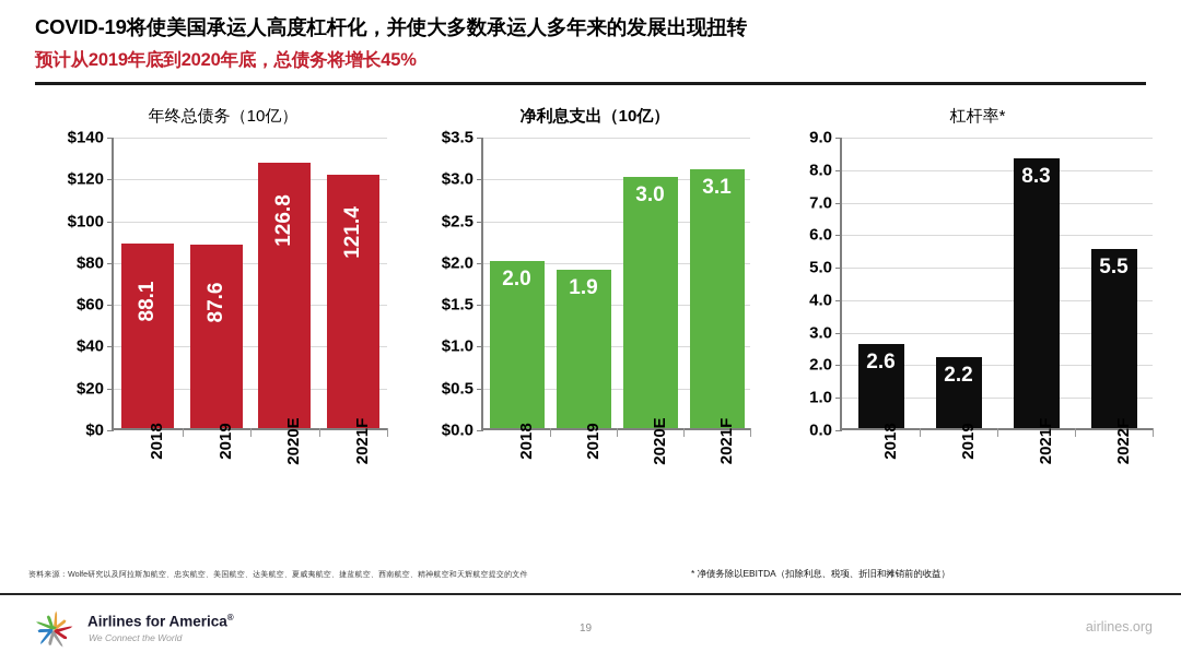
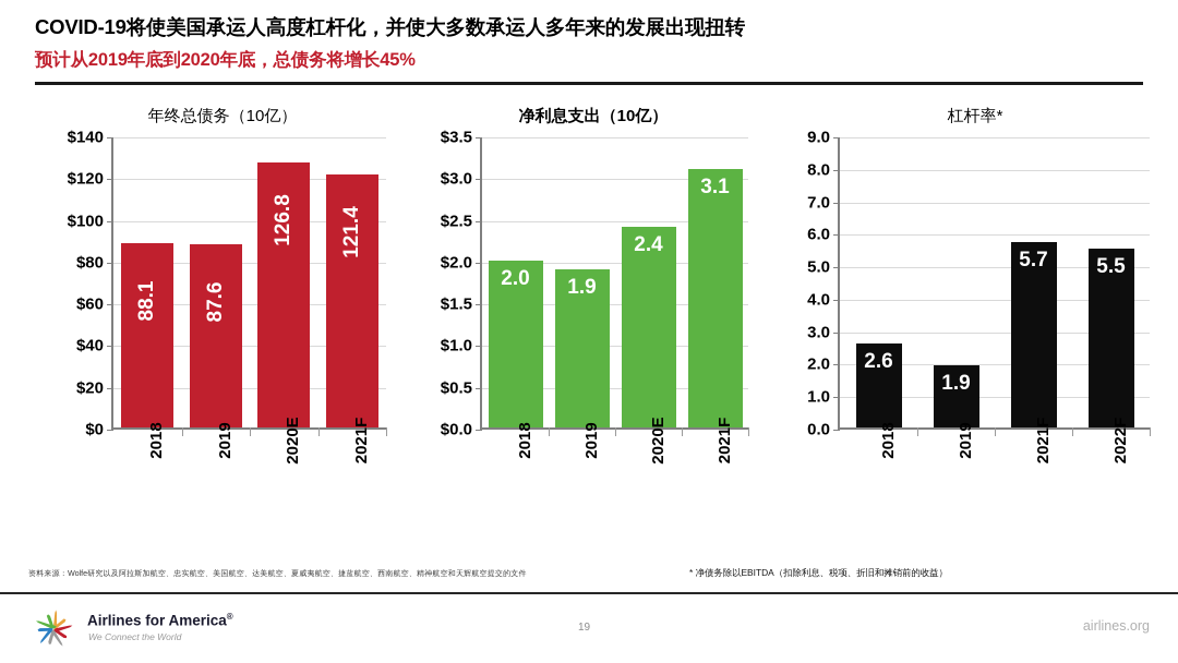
净利息支出（10亿）/2020E: 3.0 -> 2.4
杠杆率*/2019: 2.2 -> 1.9
杠杆率*/2021F: 8.3 -> 5.7
